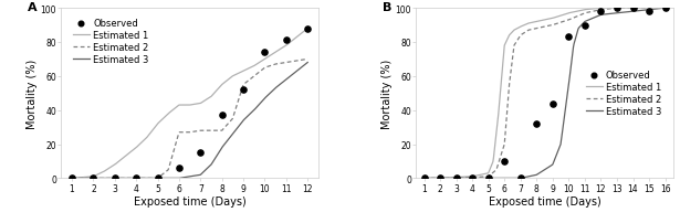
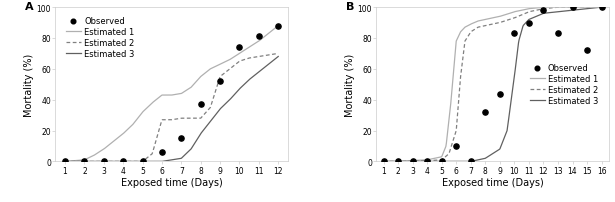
Observed/13: 100 -> 83
Observed/15: 98 -> 72
